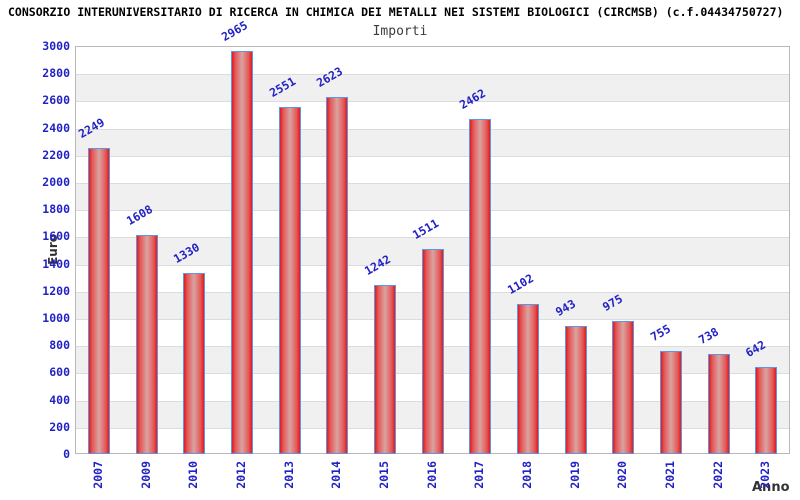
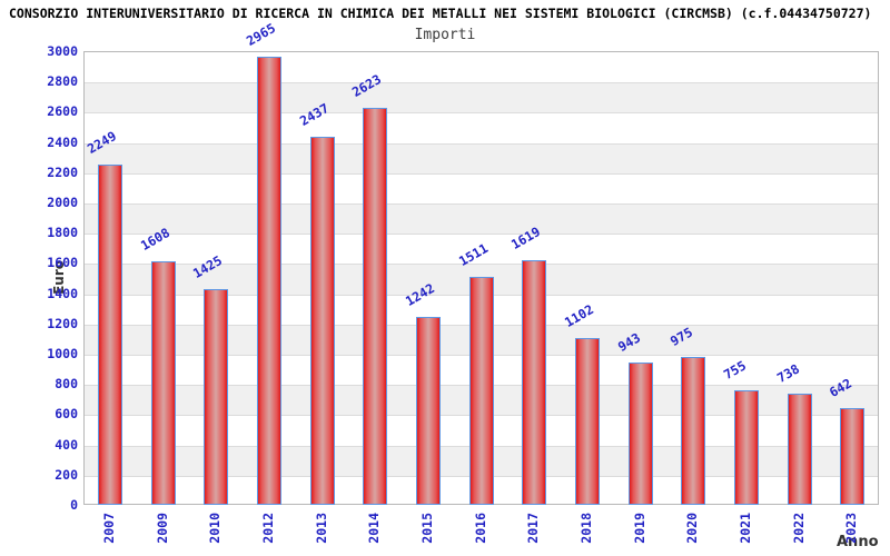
2010: 1330 -> 1425
2013: 2551 -> 2437
2017: 2462 -> 1619
